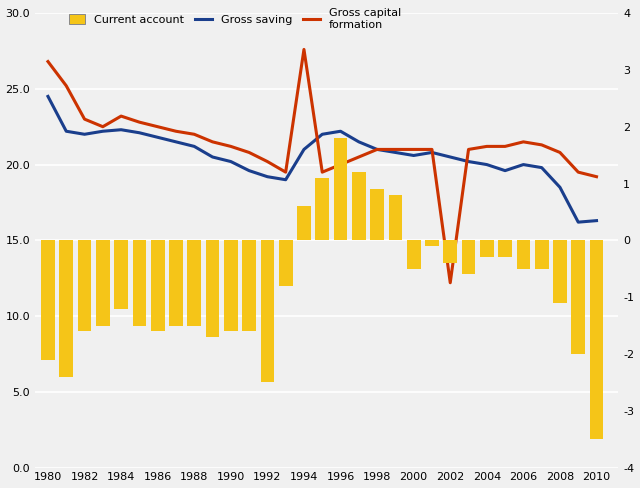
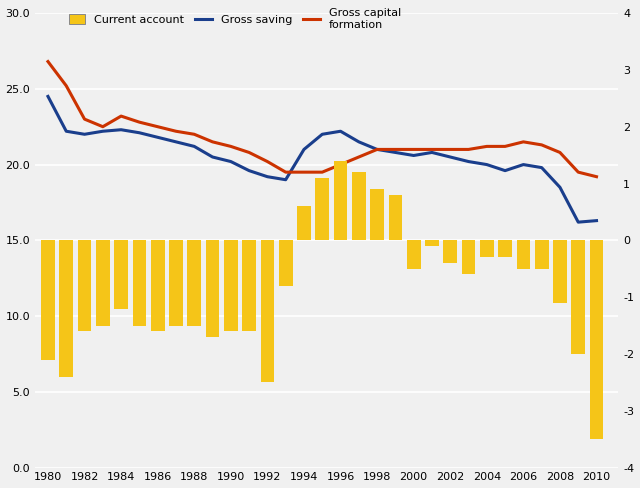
Gross capital formation/1994: 27.6 -> 19.5
Current account/1996: 1.8 -> 1.4
Gross capital formation/2002: 12.2 -> 21.0
